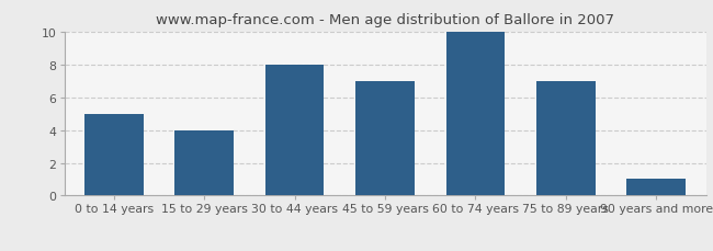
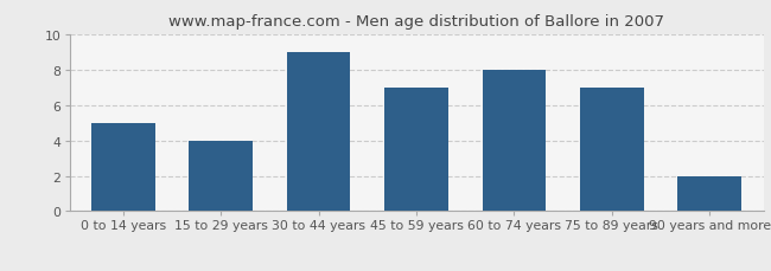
30 to 44 years: 8 -> 9
60 to 74 years: 10 -> 8
90 years and more: 1 -> 2
